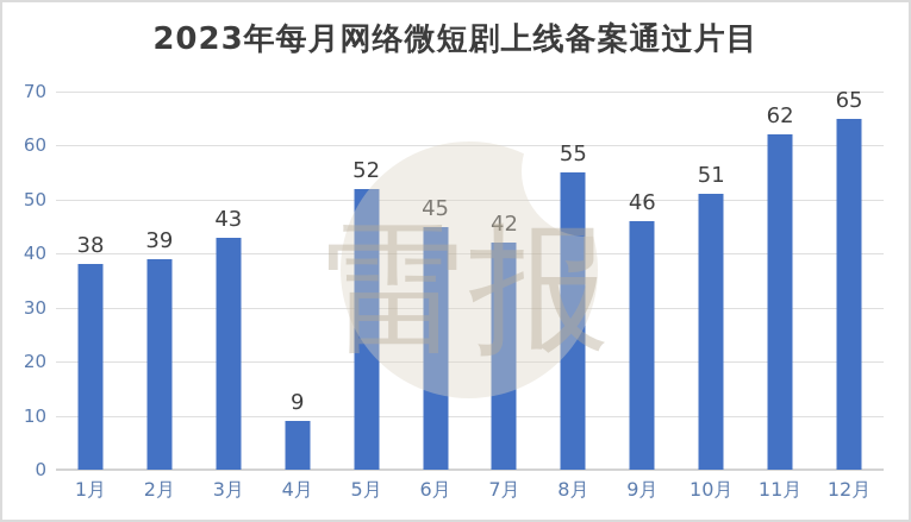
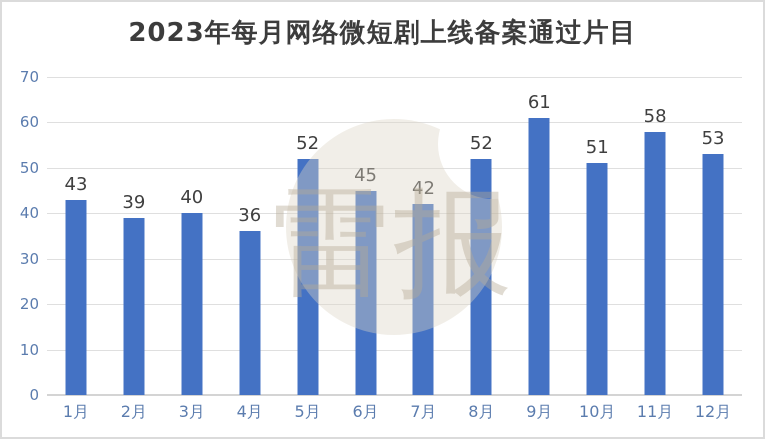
1月: 38 -> 43
3月: 43 -> 40
4月: 9 -> 36
8月: 55 -> 52
9月: 46 -> 61
11月: 62 -> 58
12月: 65 -> 53
